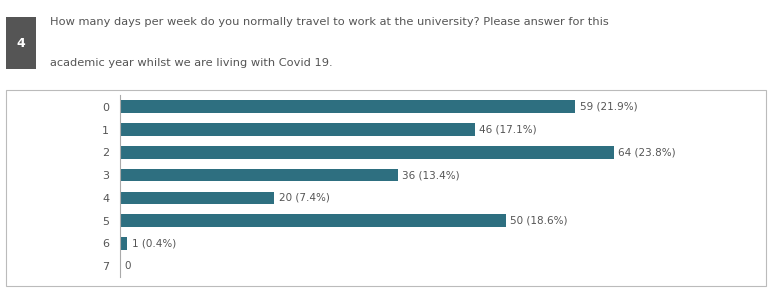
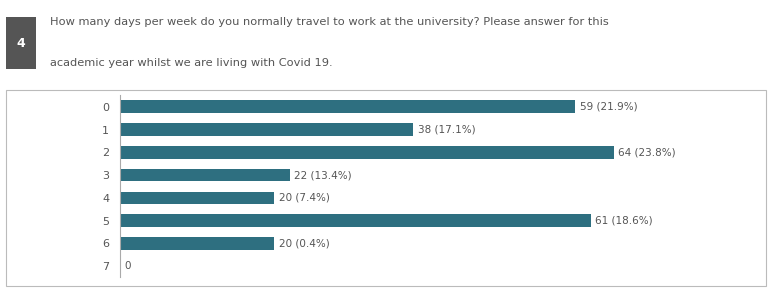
1: 46 -> 38
3: 36 -> 22
5: 50 -> 61
6: 1 -> 20
